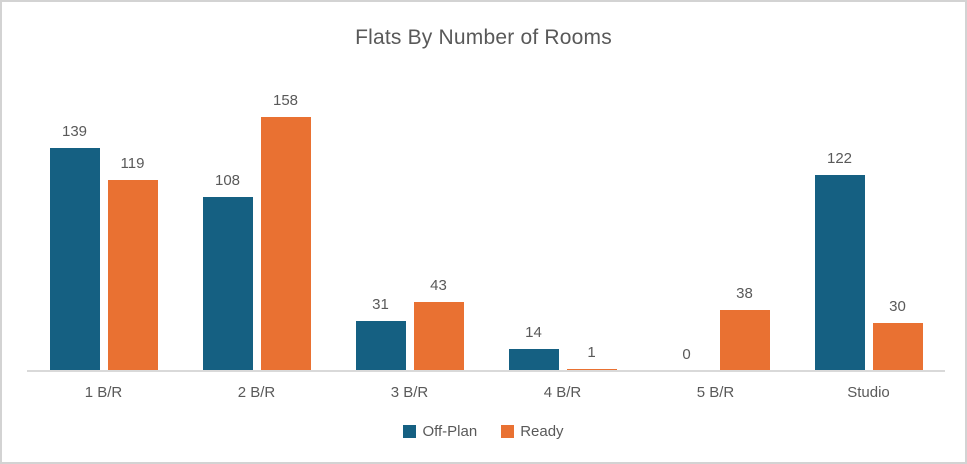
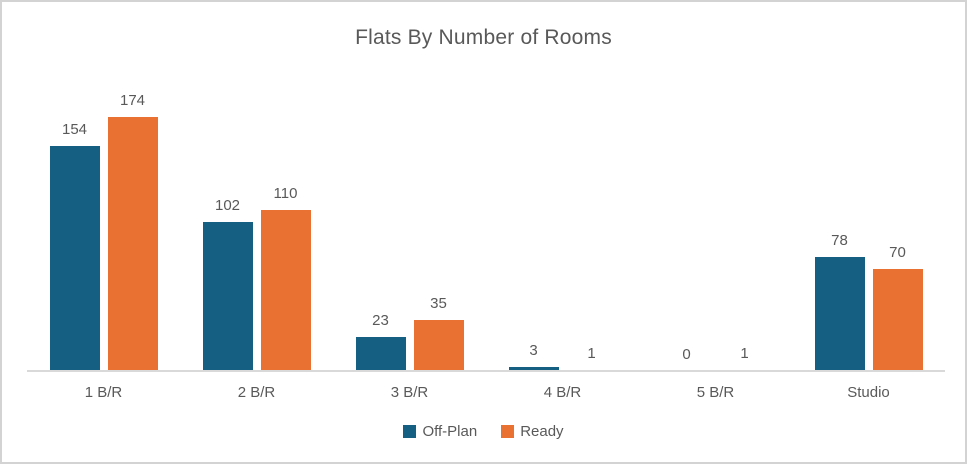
Off-Plan/1 B/R: 139 -> 154
Ready/1 B/R: 119 -> 174
Off-Plan/2 B/R: 108 -> 102
Ready/2 B/R: 158 -> 110
Off-Plan/3 B/R: 31 -> 23
Ready/3 B/R: 43 -> 35
Off-Plan/4 B/R: 14 -> 3
Ready/5 B/R: 38 -> 1
Off-Plan/Studio: 122 -> 78
Ready/Studio: 30 -> 70
